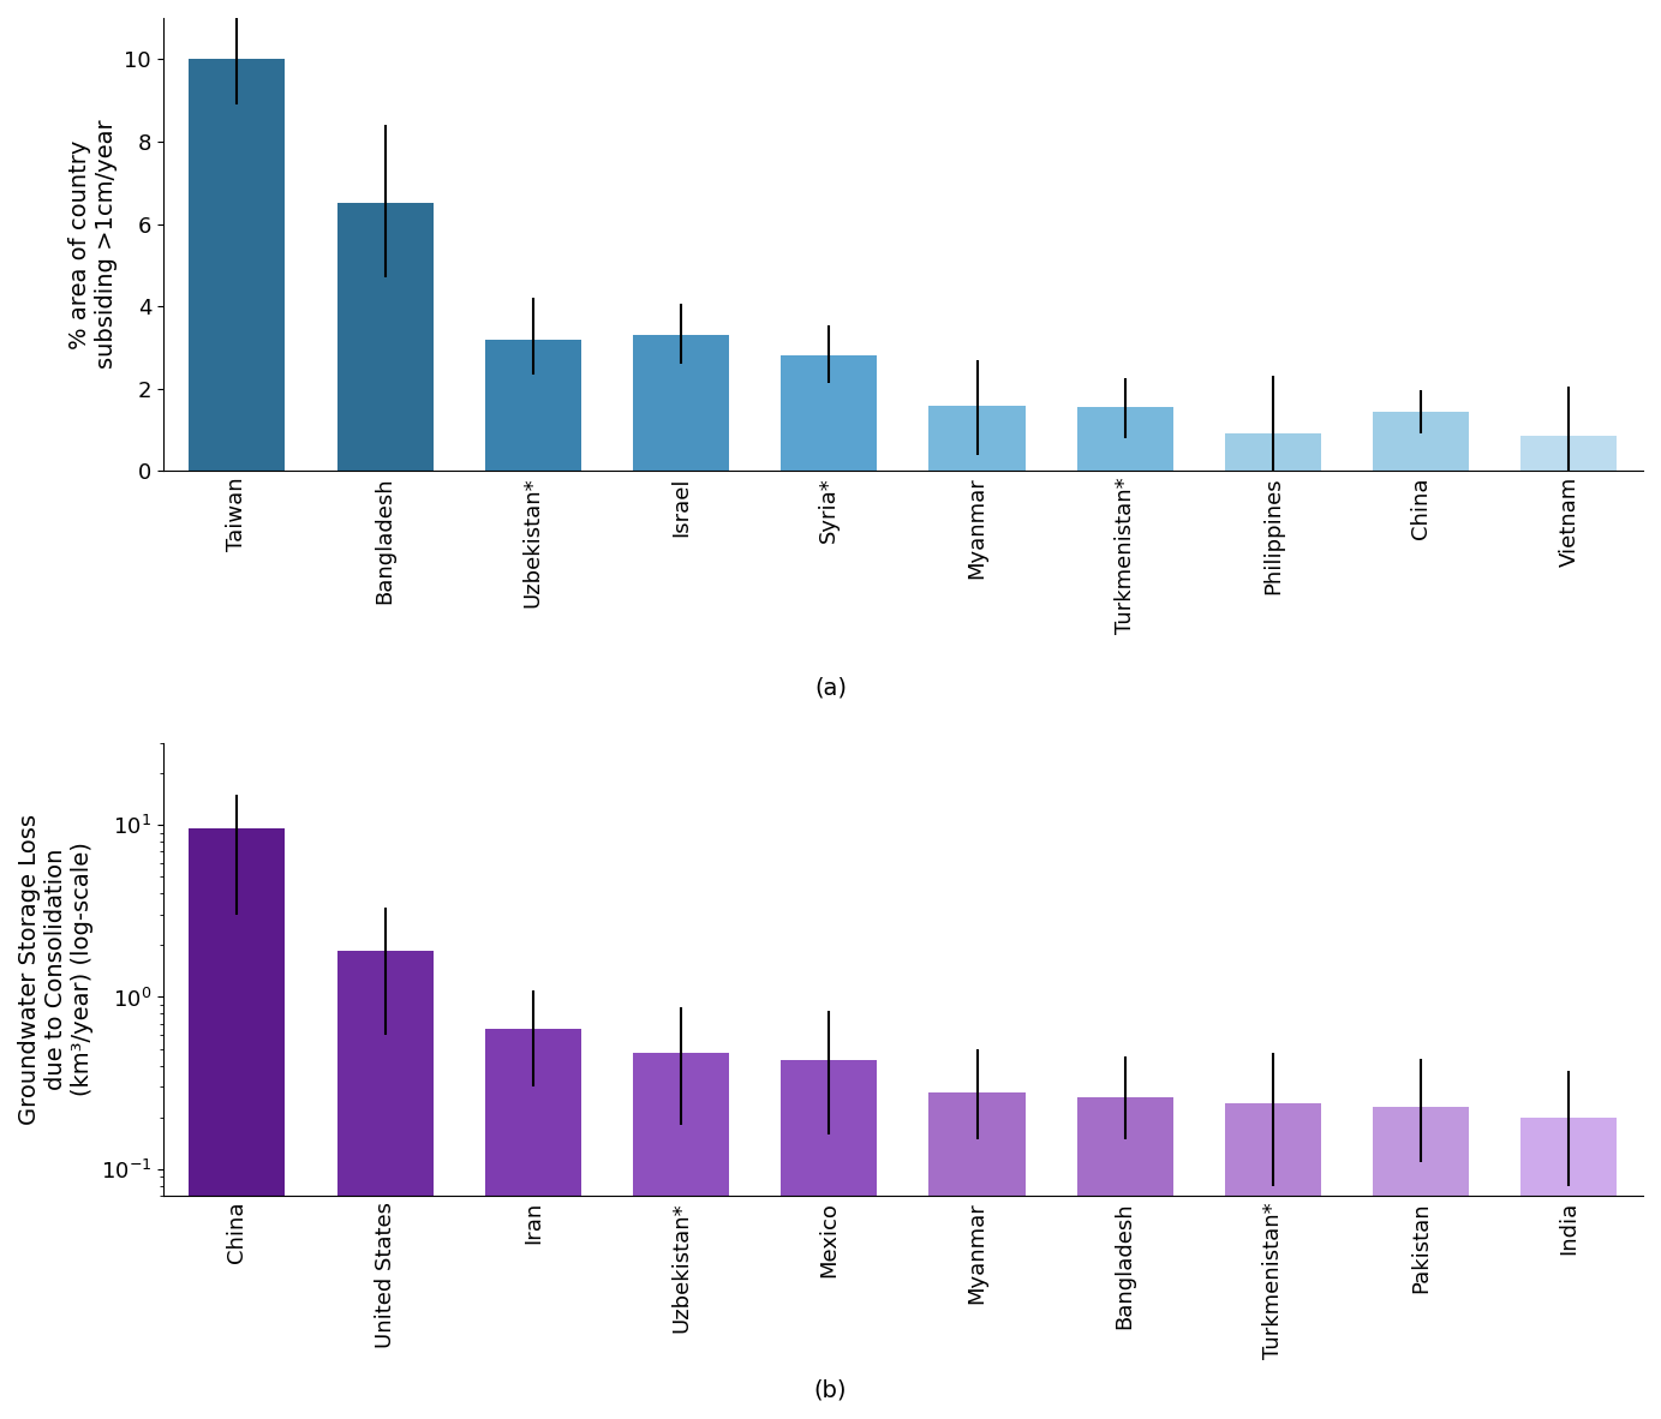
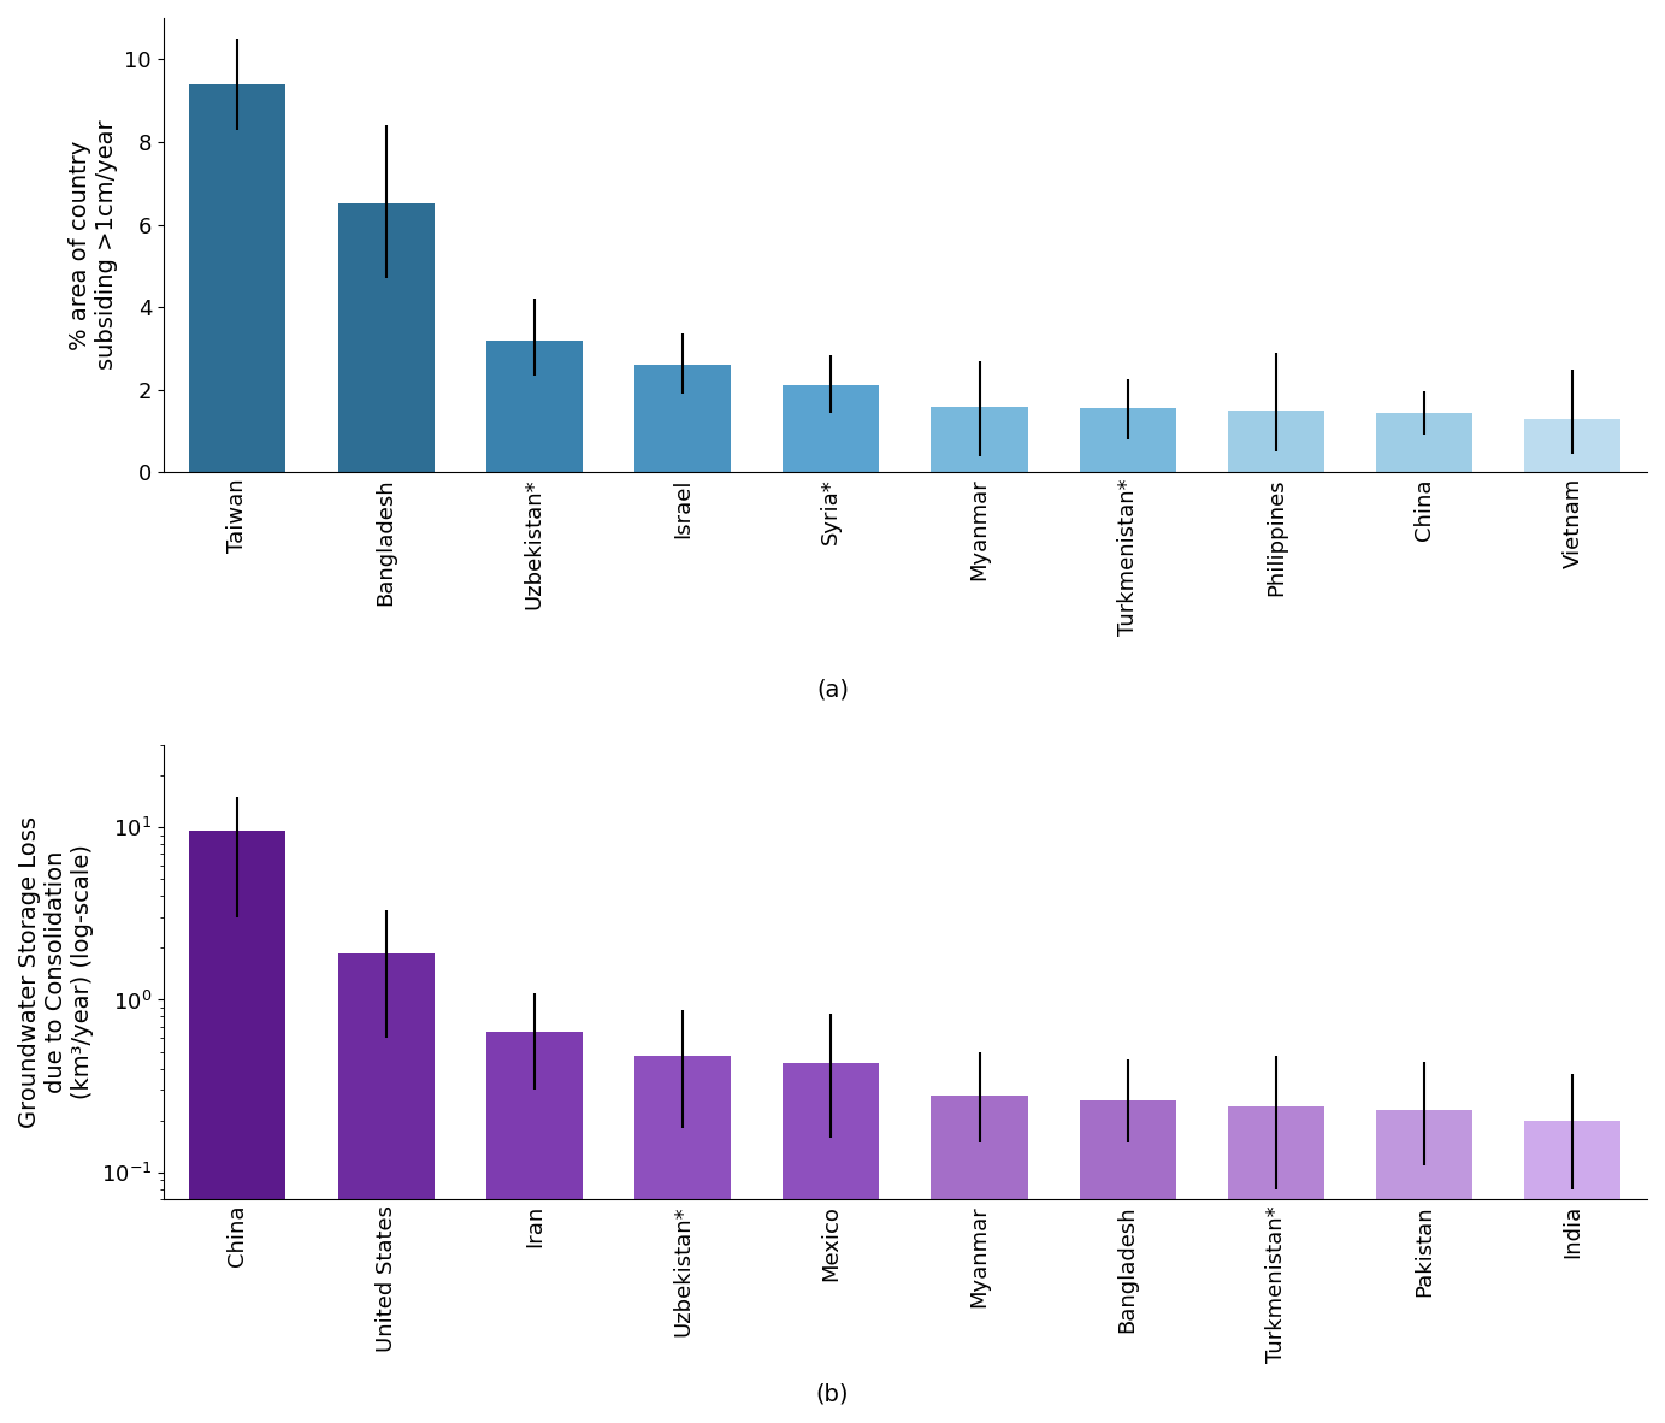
Taiwan: 10.00 -> 9.40
Israel: 3.30 -> 2.60
Syria*: 2.80 -> 2.10
Philippines: 0.90 -> 1.50
Vietnam: 0.85 -> 1.30
